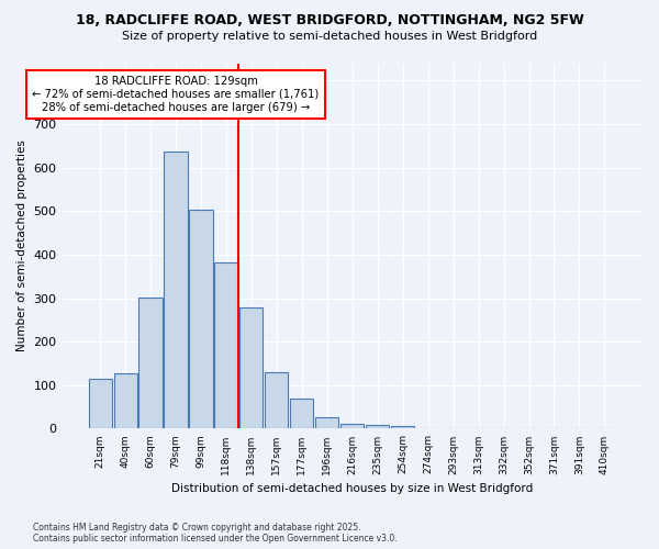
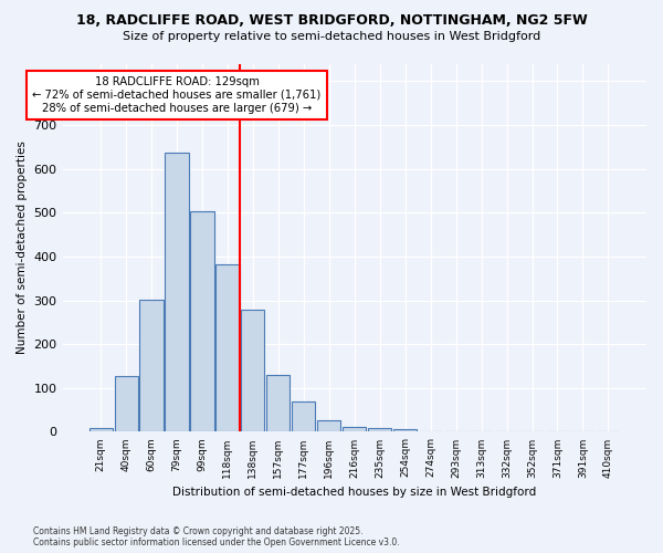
21sqm: 115 -> 8
